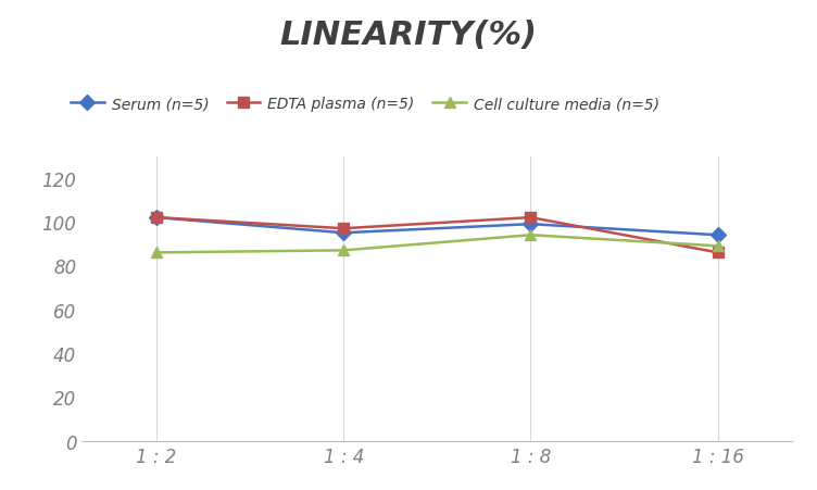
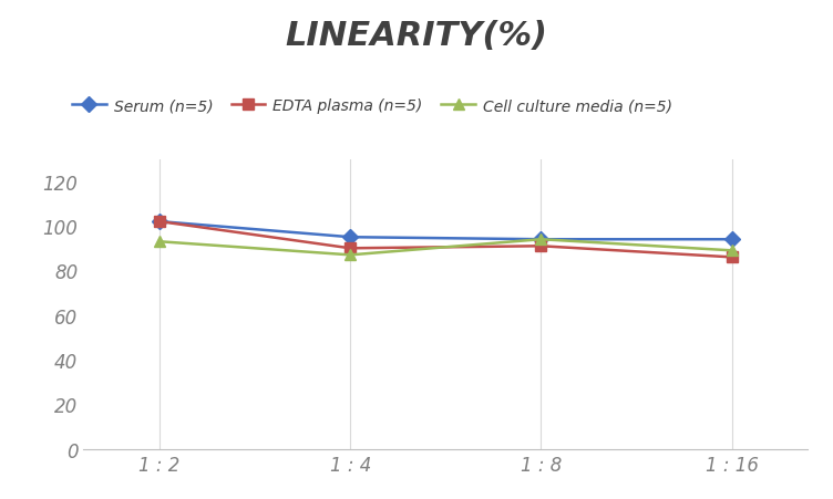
Cell culture media (n=5)/1 : 2: 86 -> 93
EDTA plasma (n=5)/1 : 4: 97 -> 90
Serum (n=5)/1 : 8: 99 -> 94
EDTA plasma (n=5)/1 : 8: 102 -> 91
